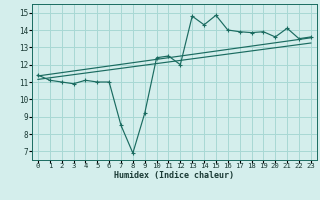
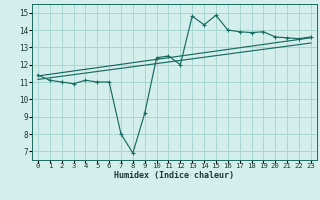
7: 8.5 -> 8.0
21: 14.1 -> 13.6
